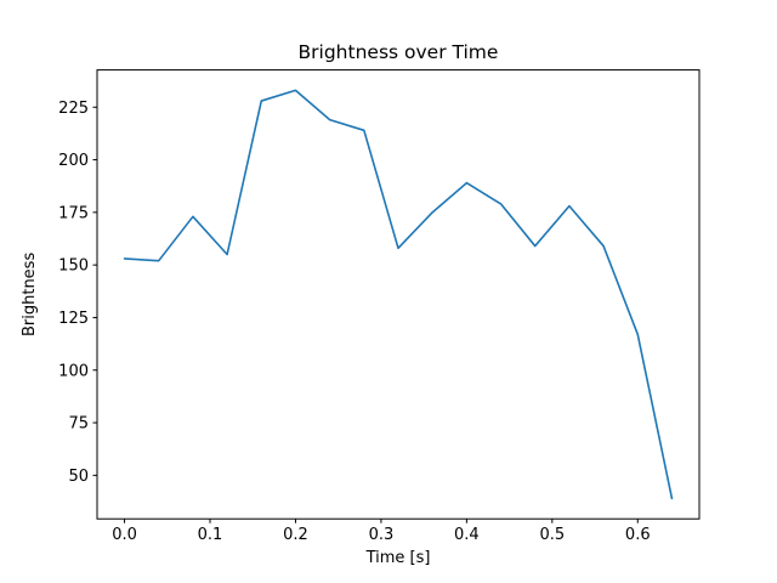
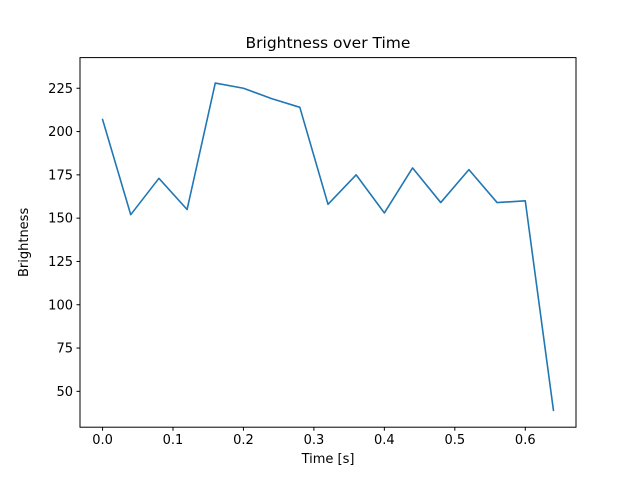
0.0: 153 -> 207
0.2: 233 -> 225
0.4: 189 -> 153
0.6: 117 -> 160
